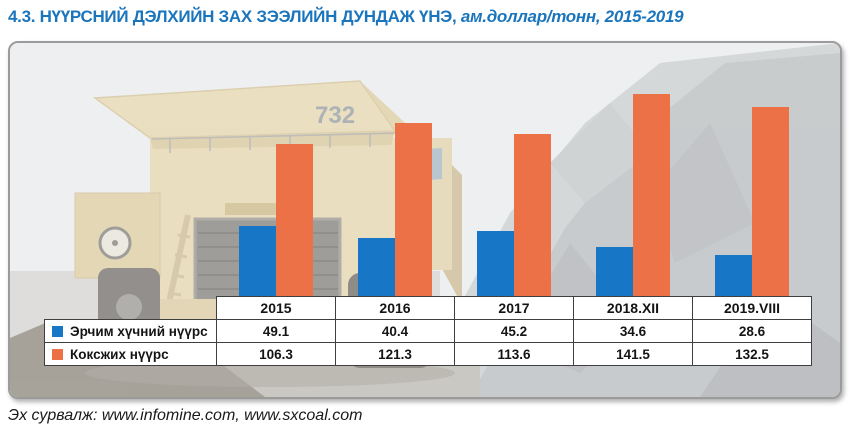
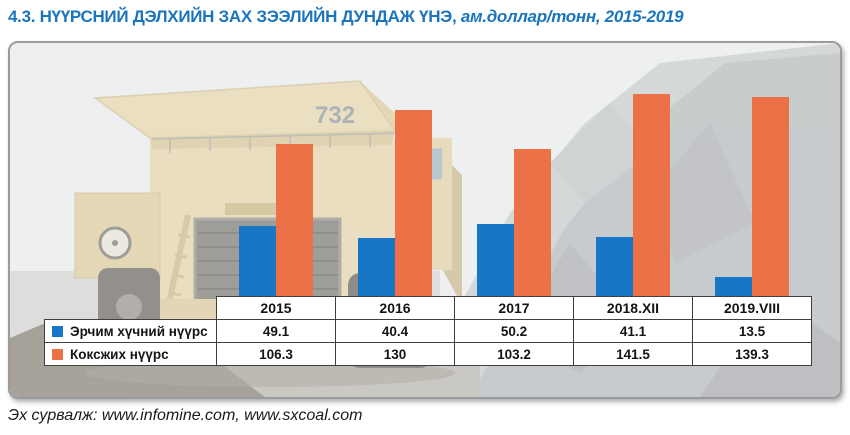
Коксжих нүүрс/2016: 121.3 -> 130
Эрчим хүчний нүүрс/2017: 45.2 -> 50.2
Коксжих нүүрс/2017: 113.6 -> 103.2
Эрчим хүчний нүүрс/2018.XII: 34.6 -> 41.1
Эрчим хүчний нүүрс/2019.VIII: 28.6 -> 13.5
Коксжих нүүрс/2019.VIII: 132.5 -> 139.3
